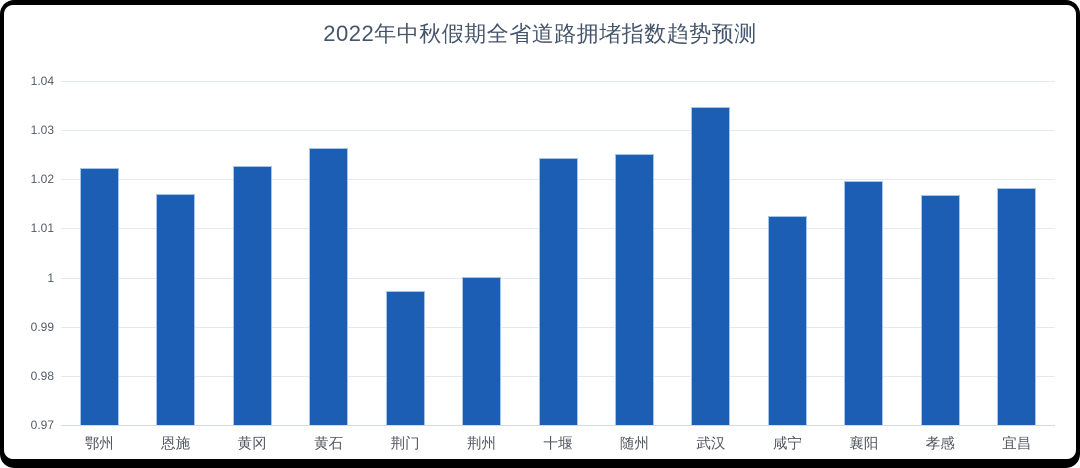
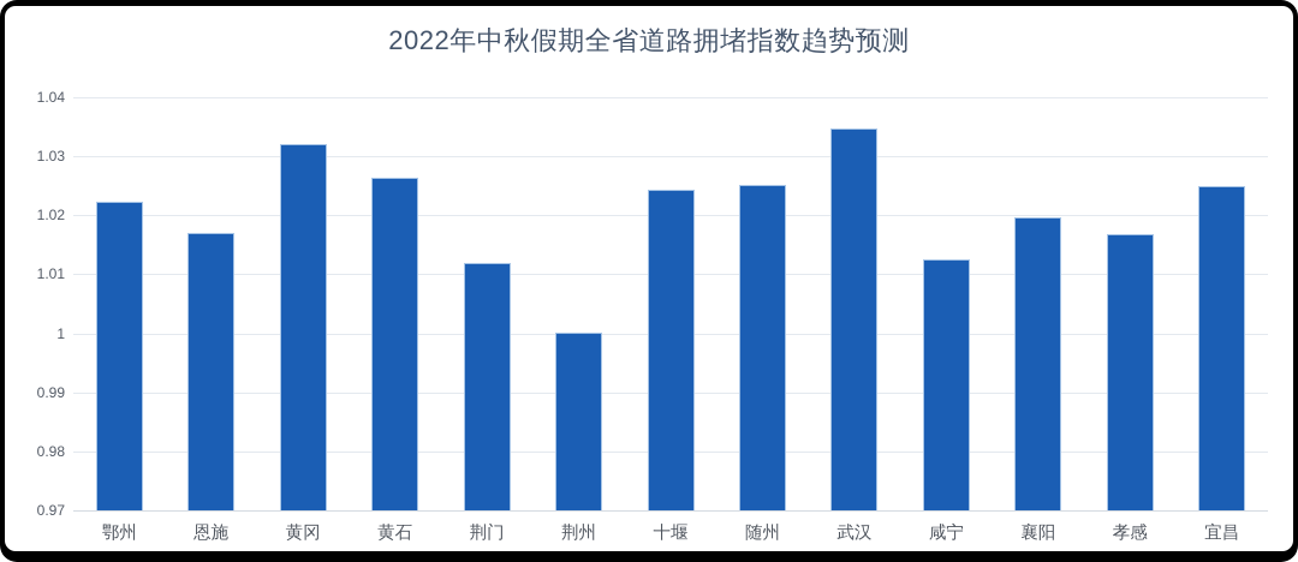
黄冈: 1.023 -> 1.032
荆门: 0.997 -> 1.012
宜昌: 1.018 -> 1.025
